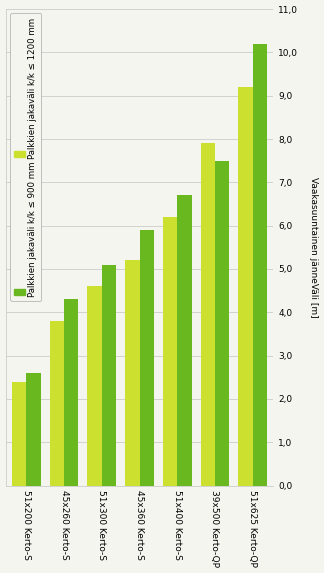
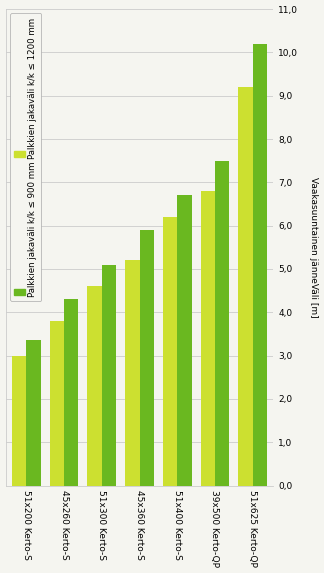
Palkkien jakaväli k/k ≤ 1200 mm/51x200 Kerto-S: 2,4 -> 3,0
Palkkien jakaväli k/k ≤ 900 mm/51x200 Kerto-S: 2,60 -> 3,35
Palkkien jakaväli k/k ≤ 1200 mm/39x500 Kerto-QP: 7,9 -> 6,8
